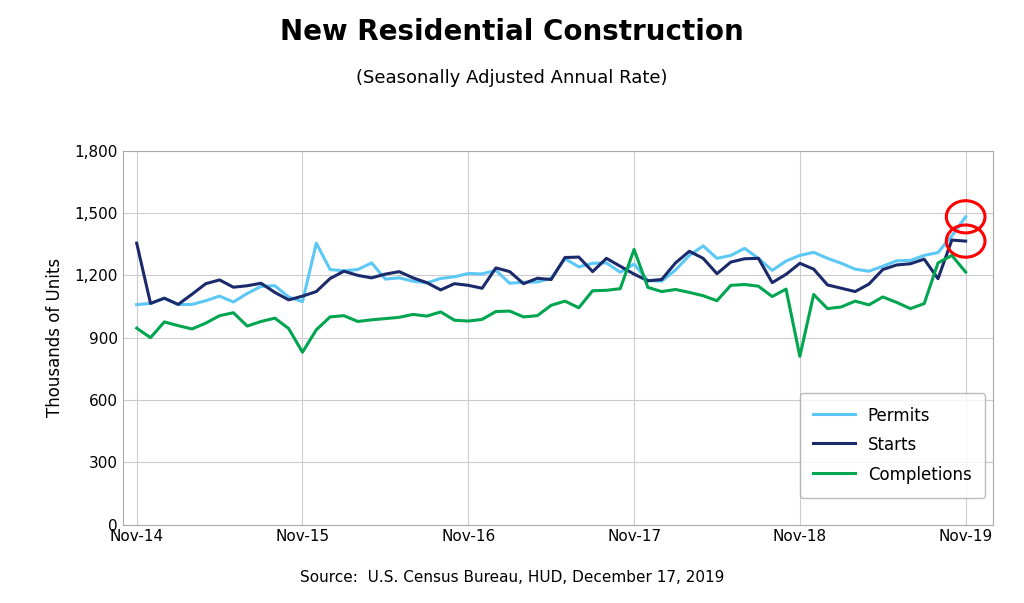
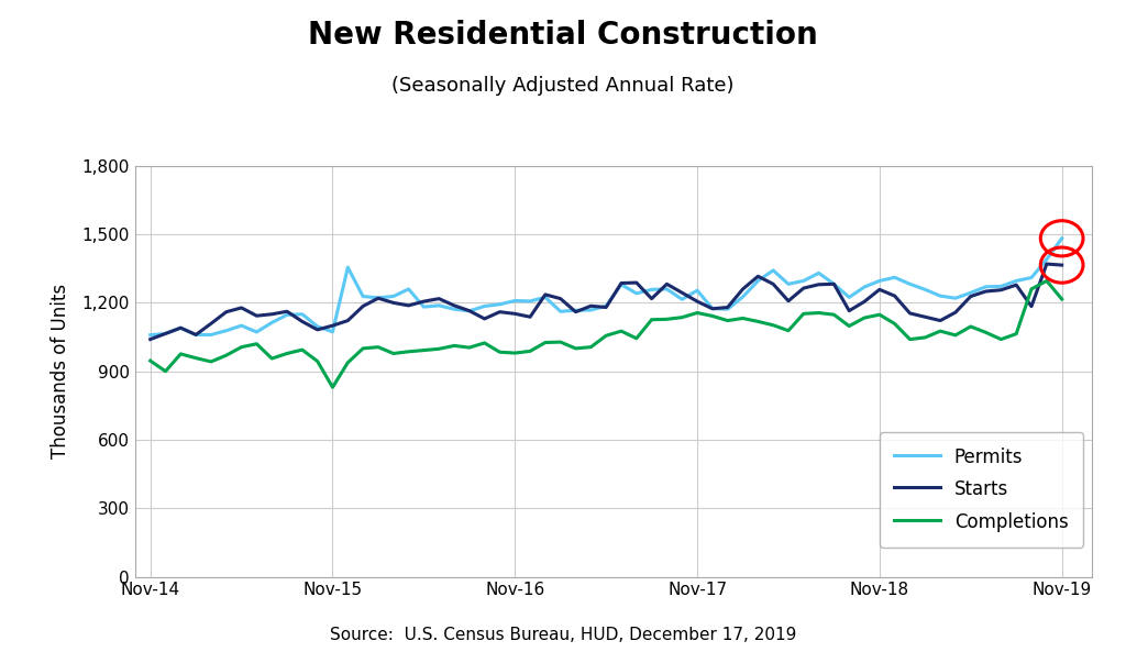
Starts/Nov-14: 1,355 -> 1,040
Completions/Nov-17: 1,325 -> 1,156
Completions/Nov-18: 810 -> 1,148
